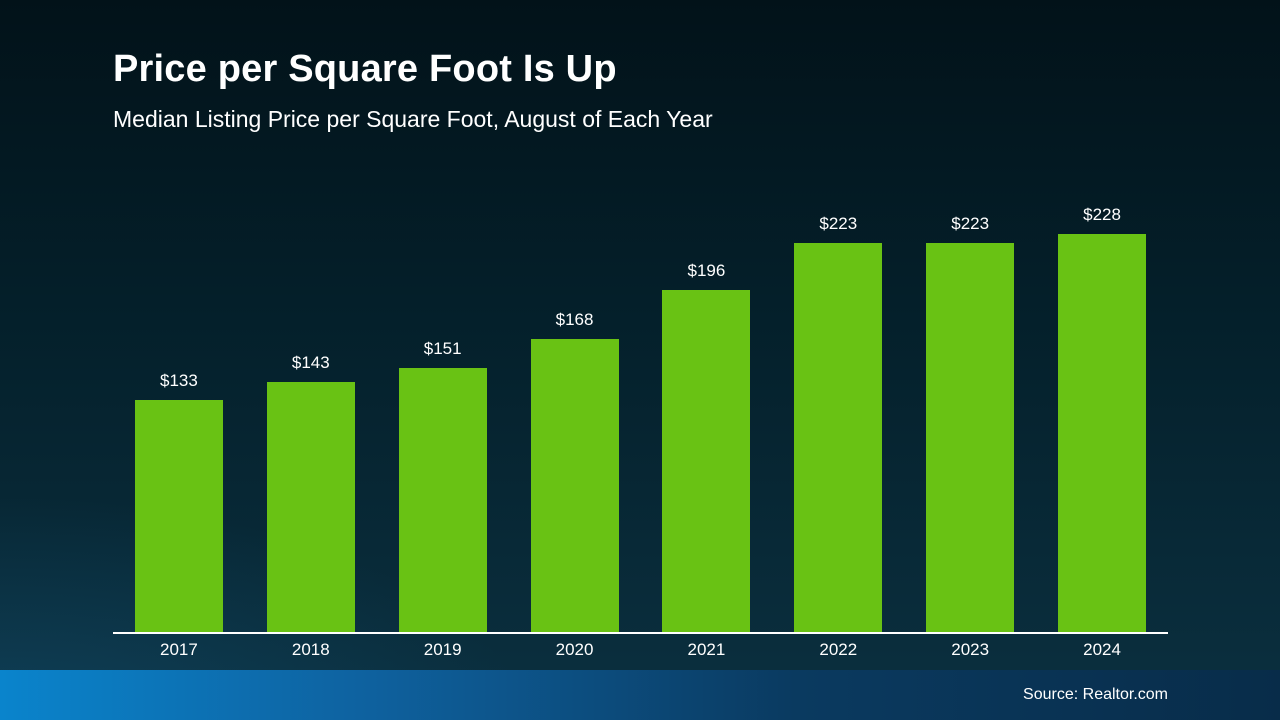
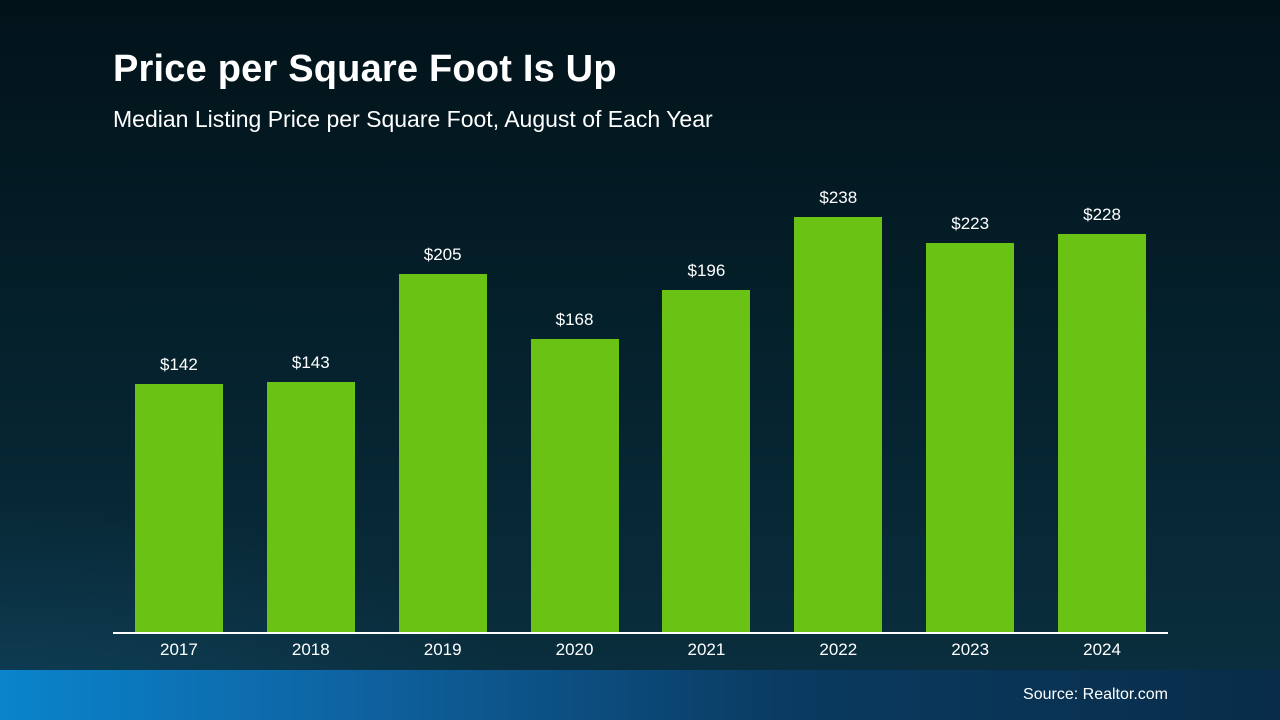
2017: $133 -> $142
2019: $151 -> $205
2022: $223 -> $238
